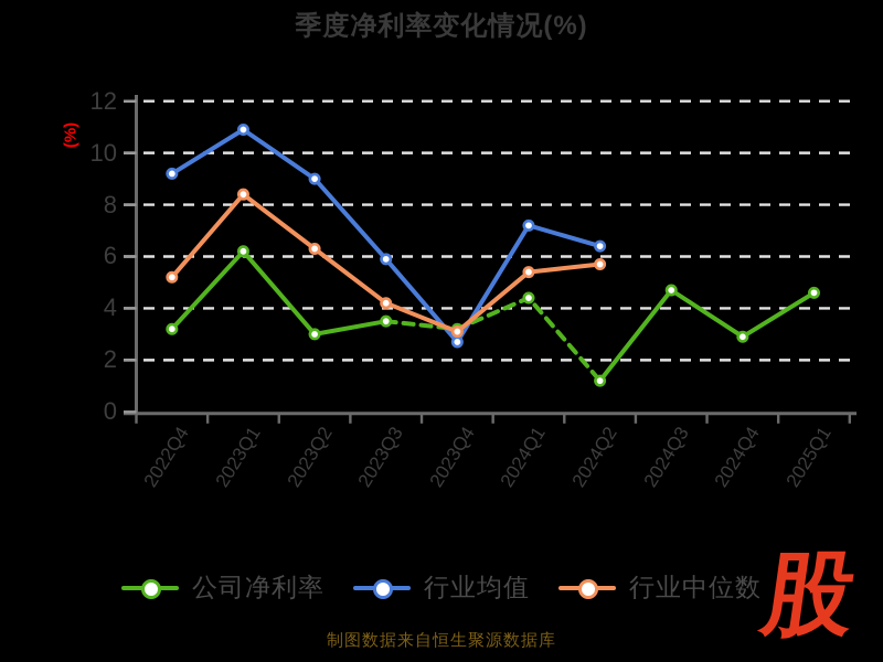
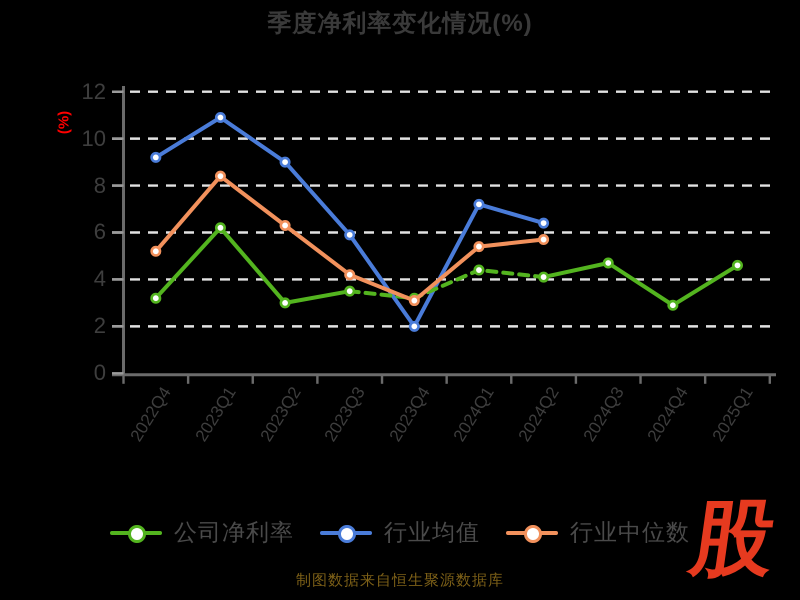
行业均值/2023Q4: 2.7 -> 2.0
公司净利率/2024Q2: 1.2 -> 4.1
